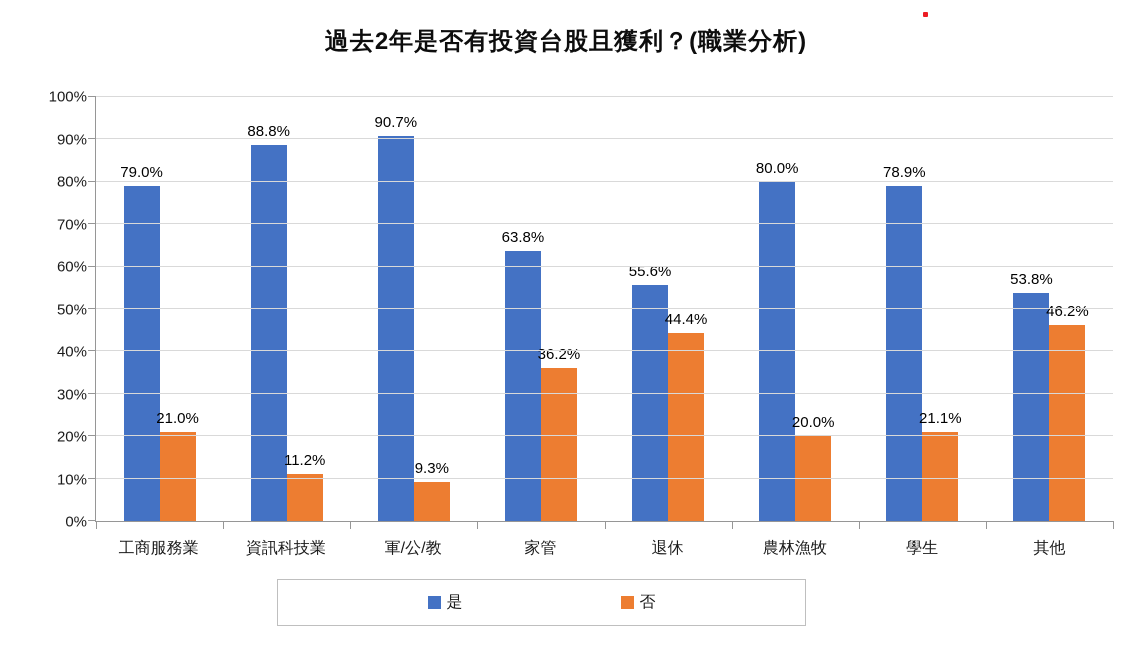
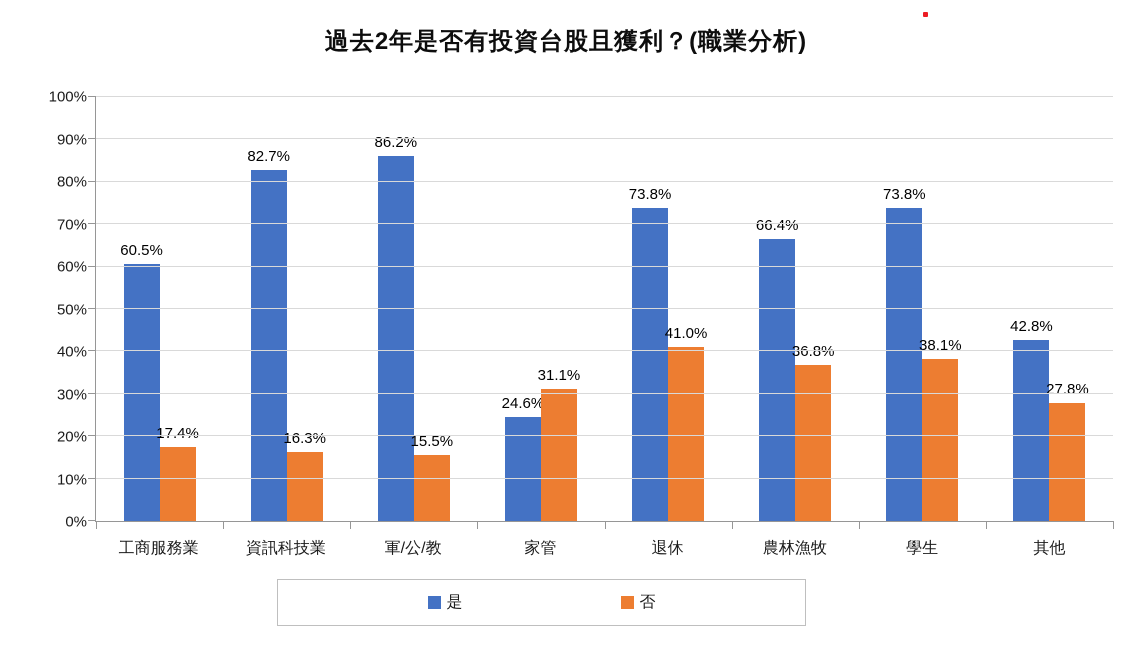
是/工商服務業: 79.0% -> 60.5%
否/工商服務業: 21.0% -> 17.4%
是/資訊科技業: 88.8% -> 82.7%
否/資訊科技業: 11.2% -> 16.3%
是/軍/公/教: 90.7% -> 86.2%
否/軍/公/教: 9.3% -> 15.5%
是/家管: 63.8% -> 24.6%
否/家管: 36.2% -> 31.1%
是/退休: 55.6% -> 73.8%
否/退休: 44.4% -> 41.0%
是/農林漁牧: 80.0% -> 66.4%
否/農林漁牧: 20.0% -> 36.8%
是/學生: 78.9% -> 73.8%
否/學生: 21.1% -> 38.1%
是/其他: 53.8% -> 42.8%
否/其他: 46.2% -> 27.8%
